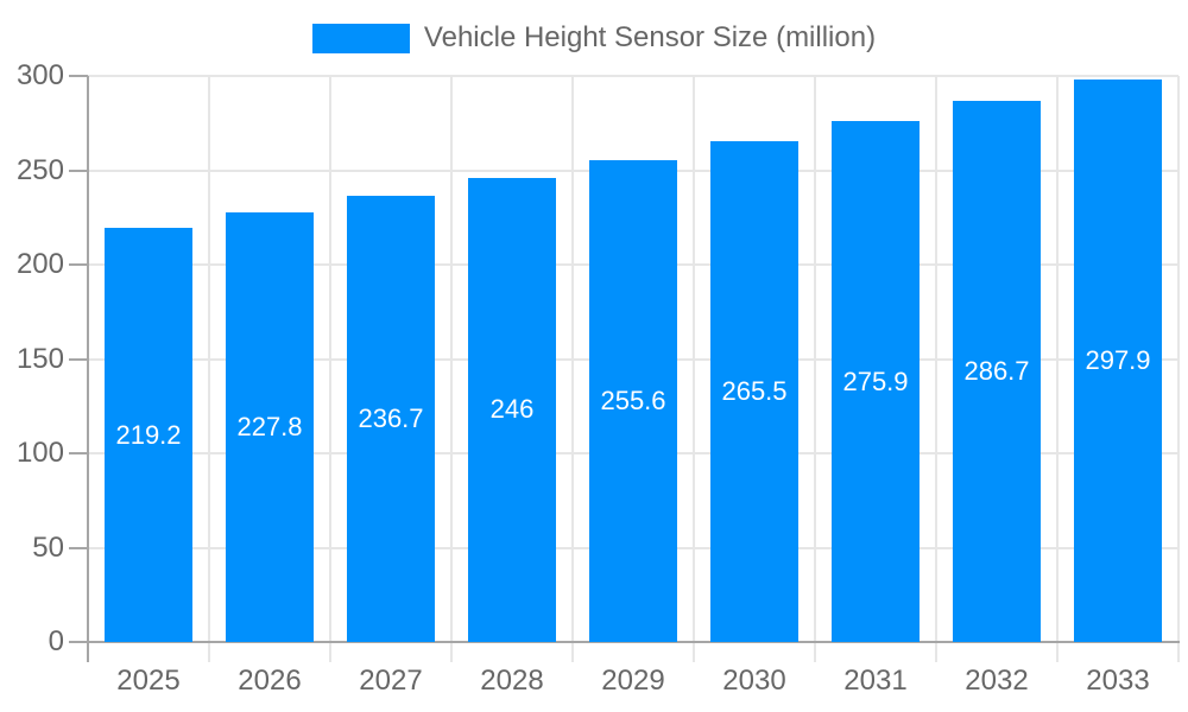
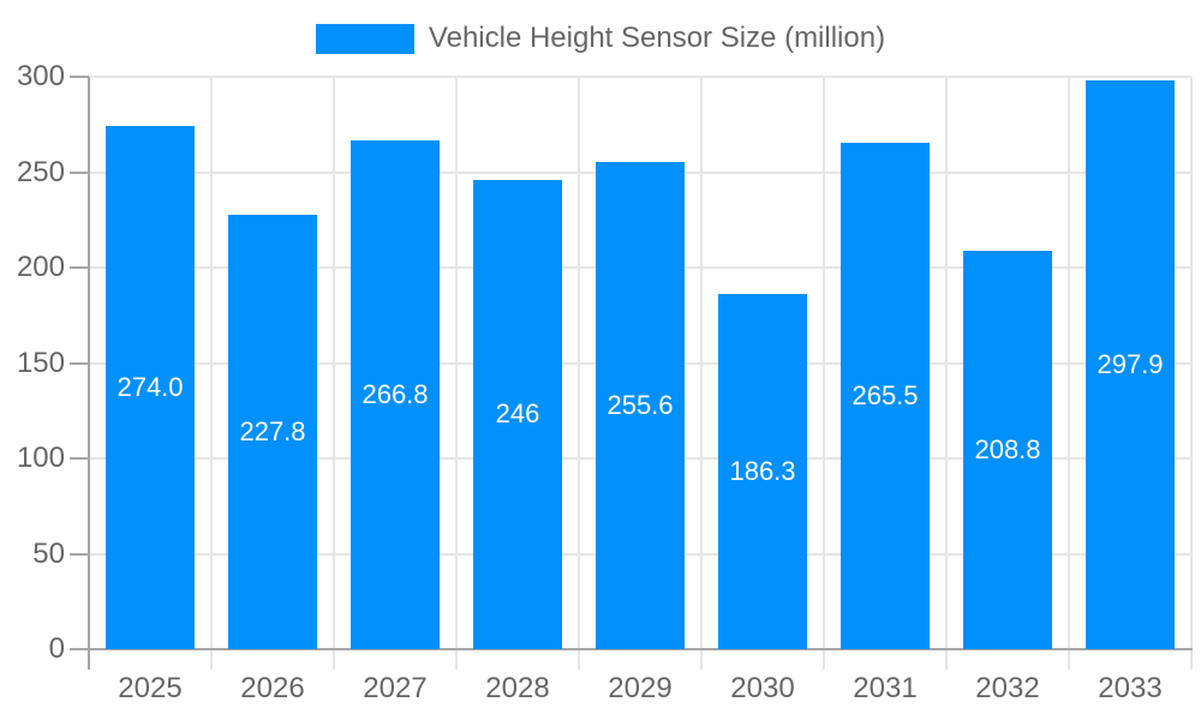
2025: 219.2 -> 274.0
2027: 236.7 -> 266.8
2030: 265.5 -> 186.3
2031: 275.9 -> 265.5
2032: 286.7 -> 208.8
